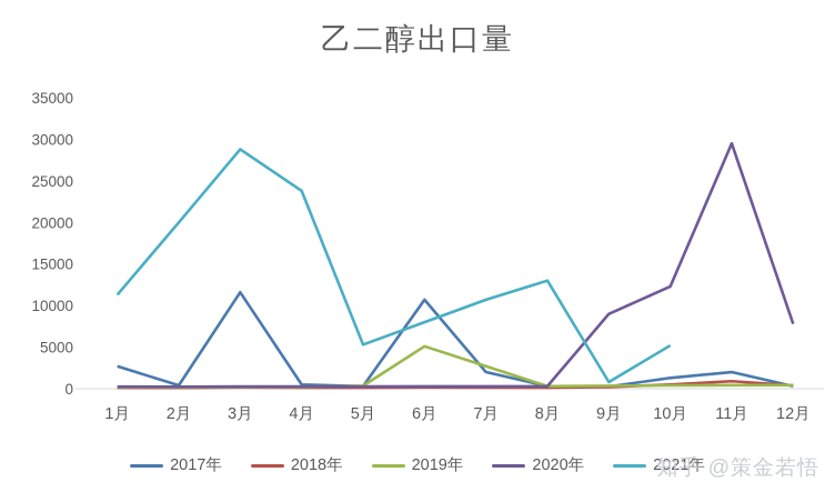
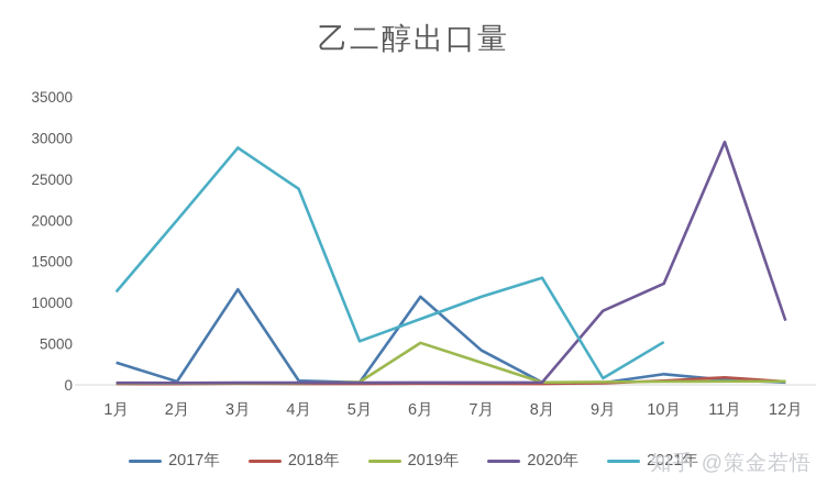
2017年/7月: 2000 -> 4000
2017年/11月: 2000 -> 1000
